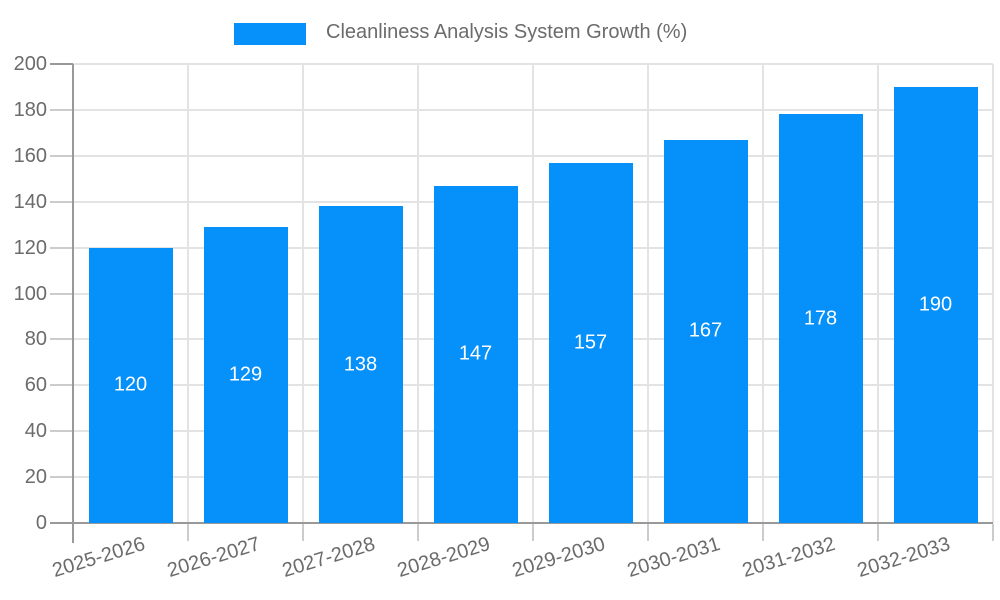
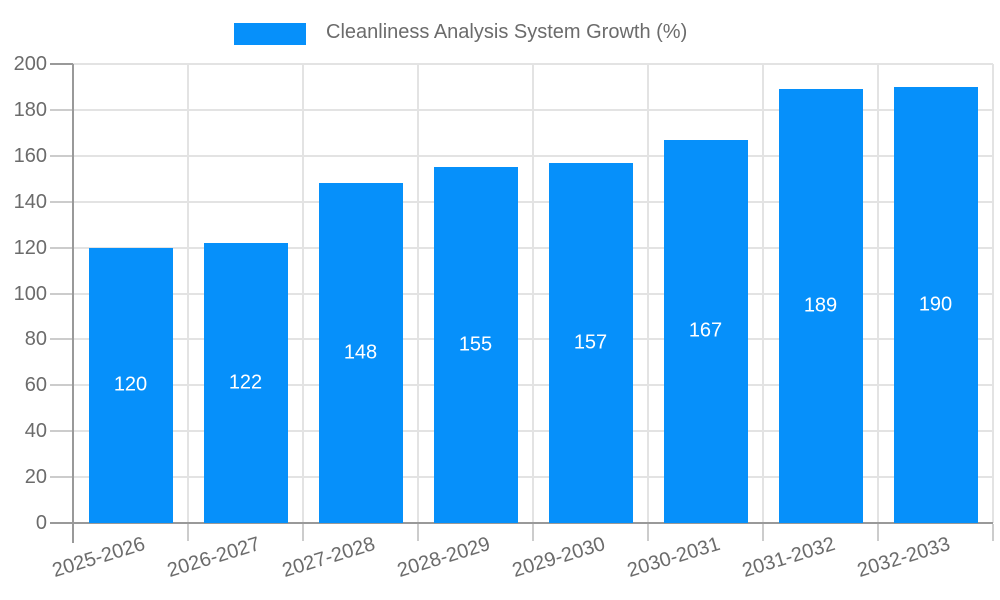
2026-2027: 129 -> 122
2027-2028: 138 -> 148
2028-2029: 147 -> 155
2031-2032: 178 -> 189
